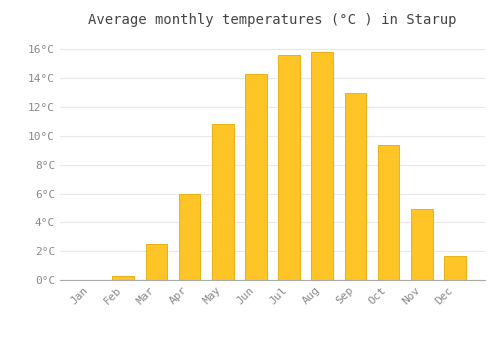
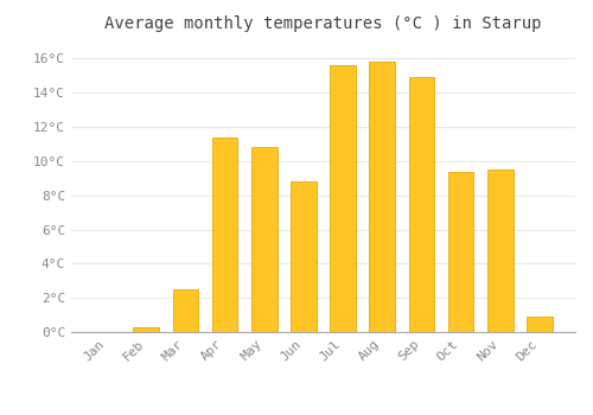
Apr: 6.0°C -> 11.4°C
Jun: 14.3°C -> 8.8°C
Sep: 13.0°C -> 14.9°C
Nov: 4.9°C -> 9.5°C
Dec: 1.7°C -> 0.9°C
